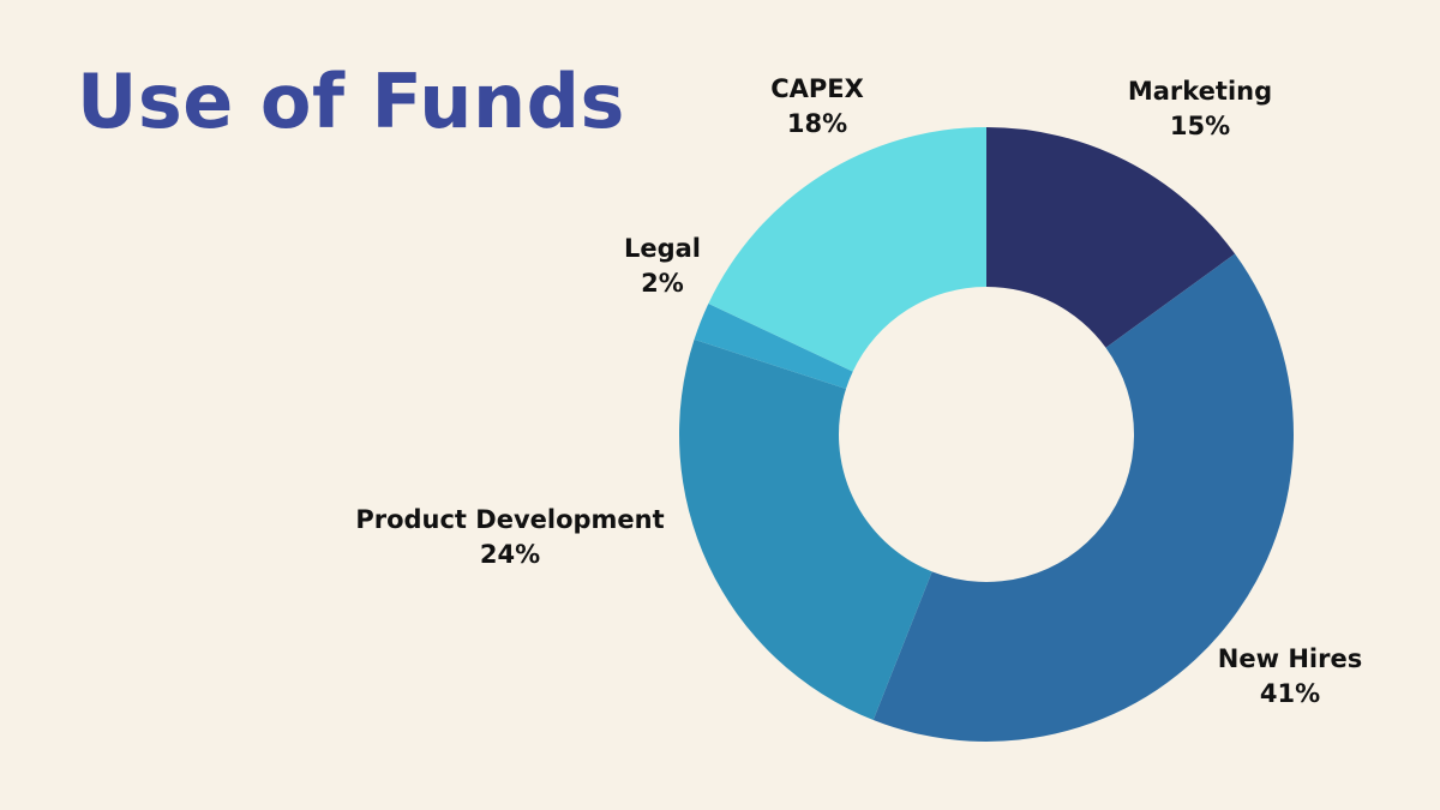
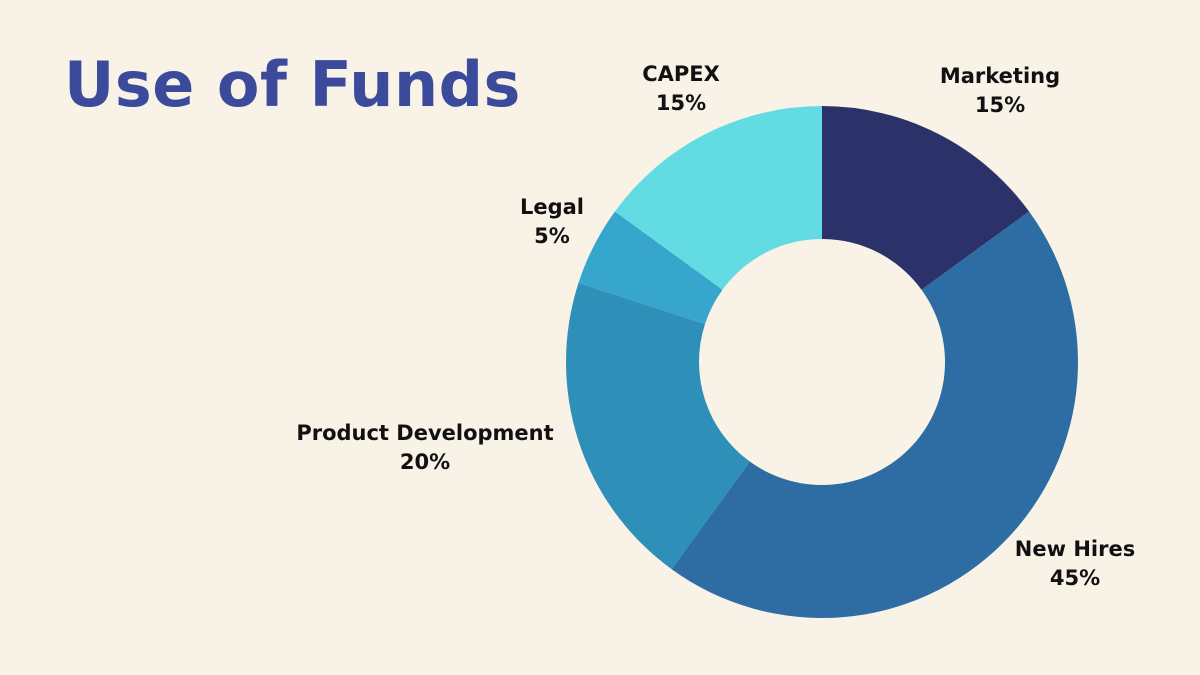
New Hires: 41% -> 45%
Product Development: 24% -> 20%
Legal: 2% -> 5%
CAPEX: 18% -> 15%
